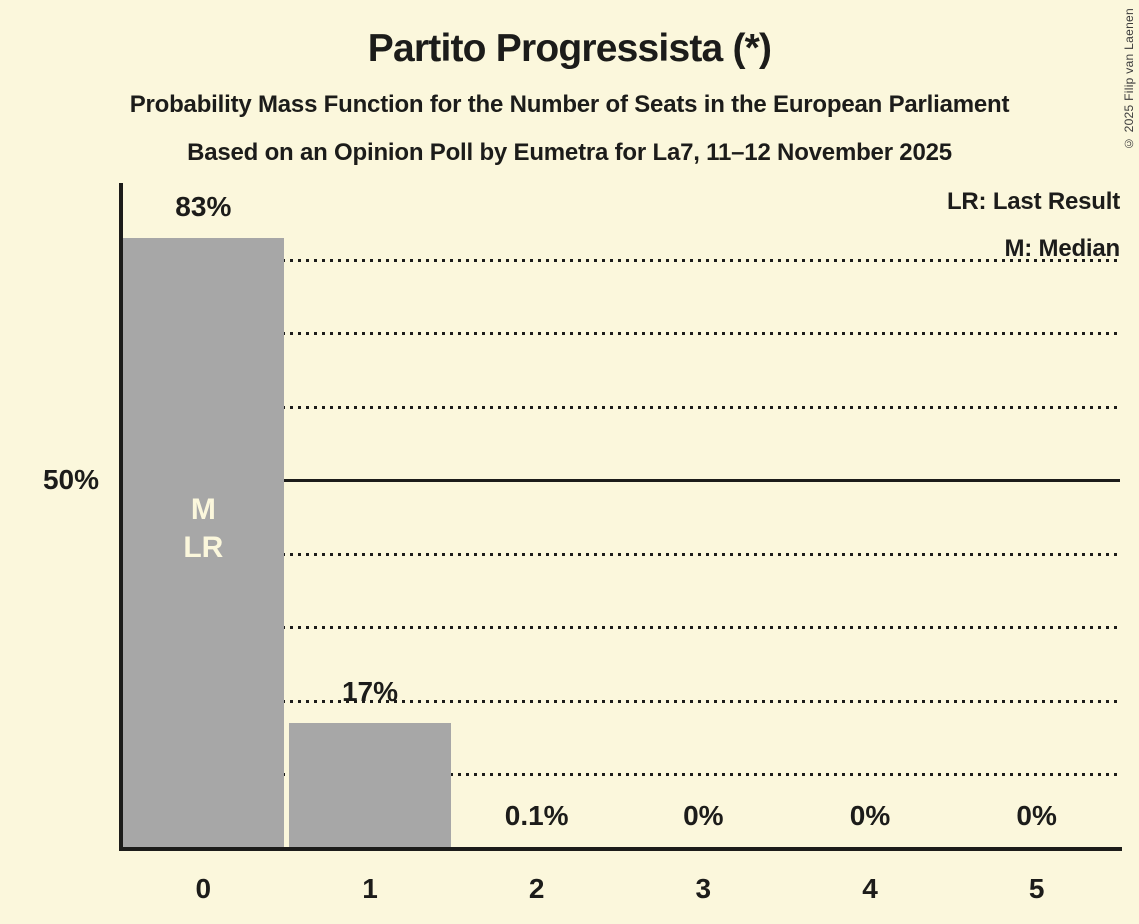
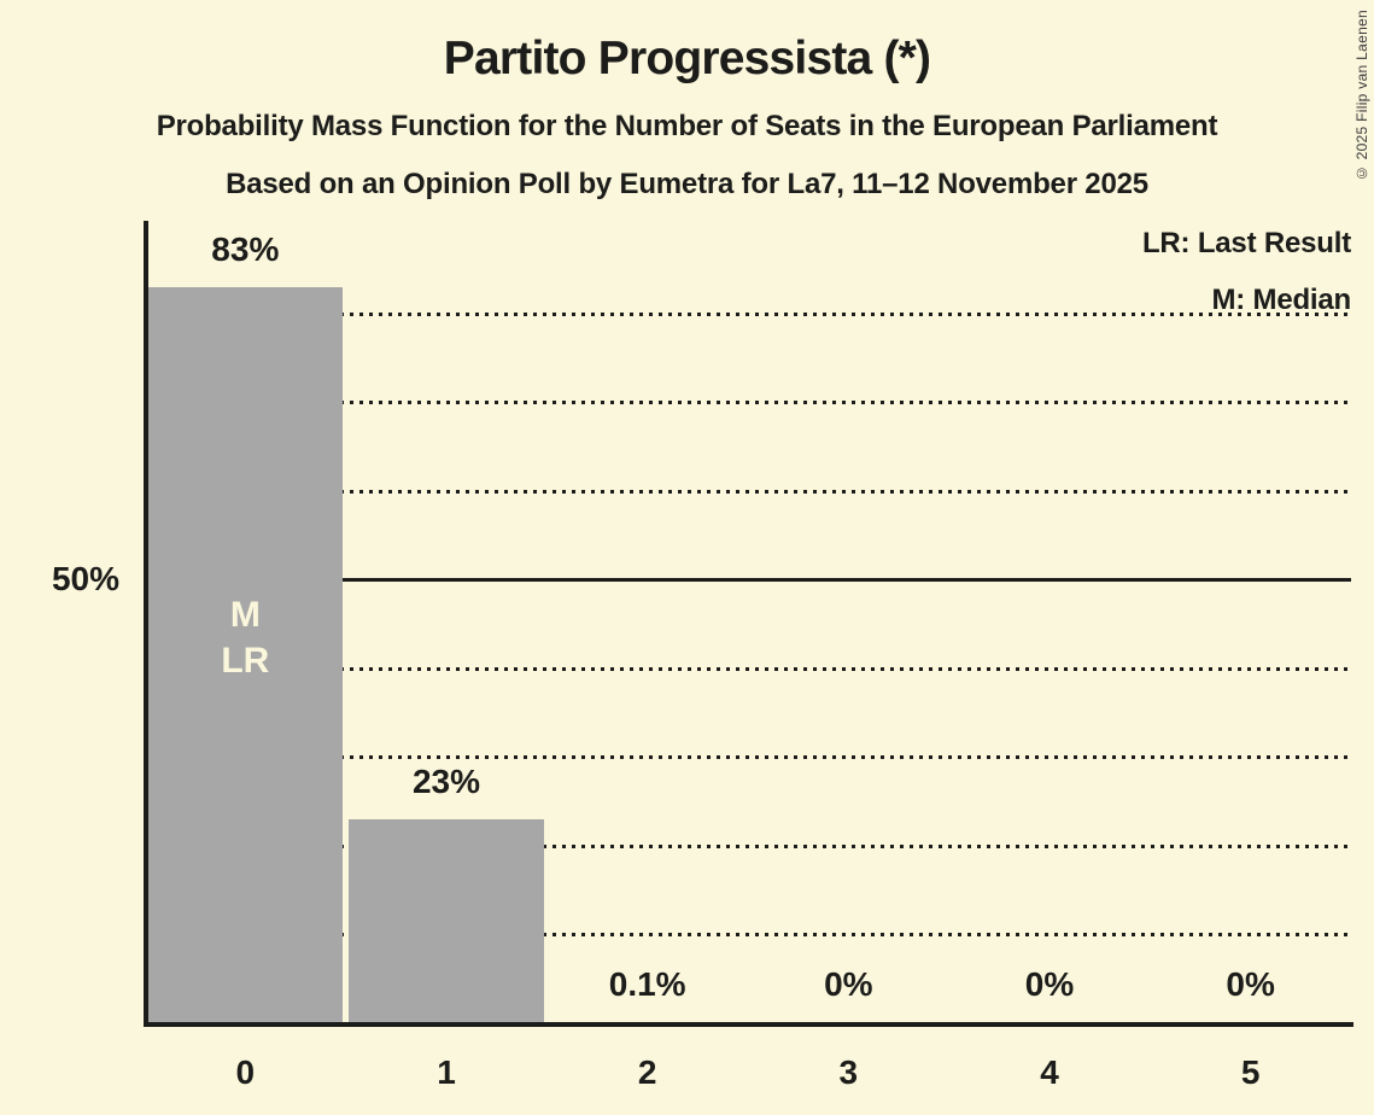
1: 17% -> 23%
